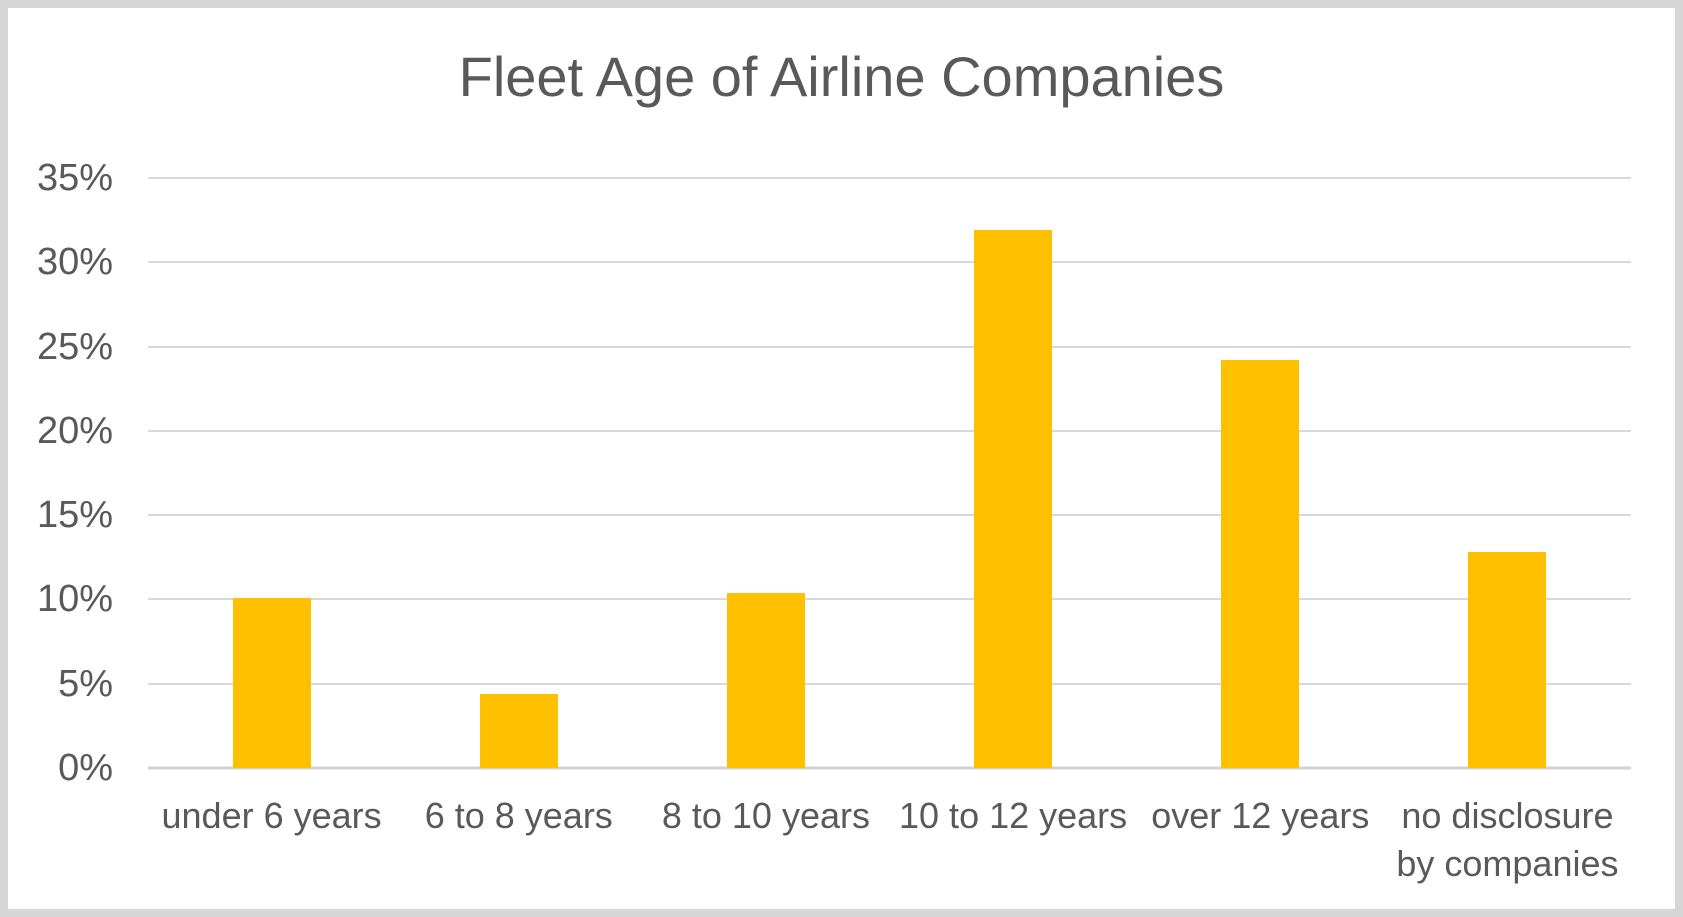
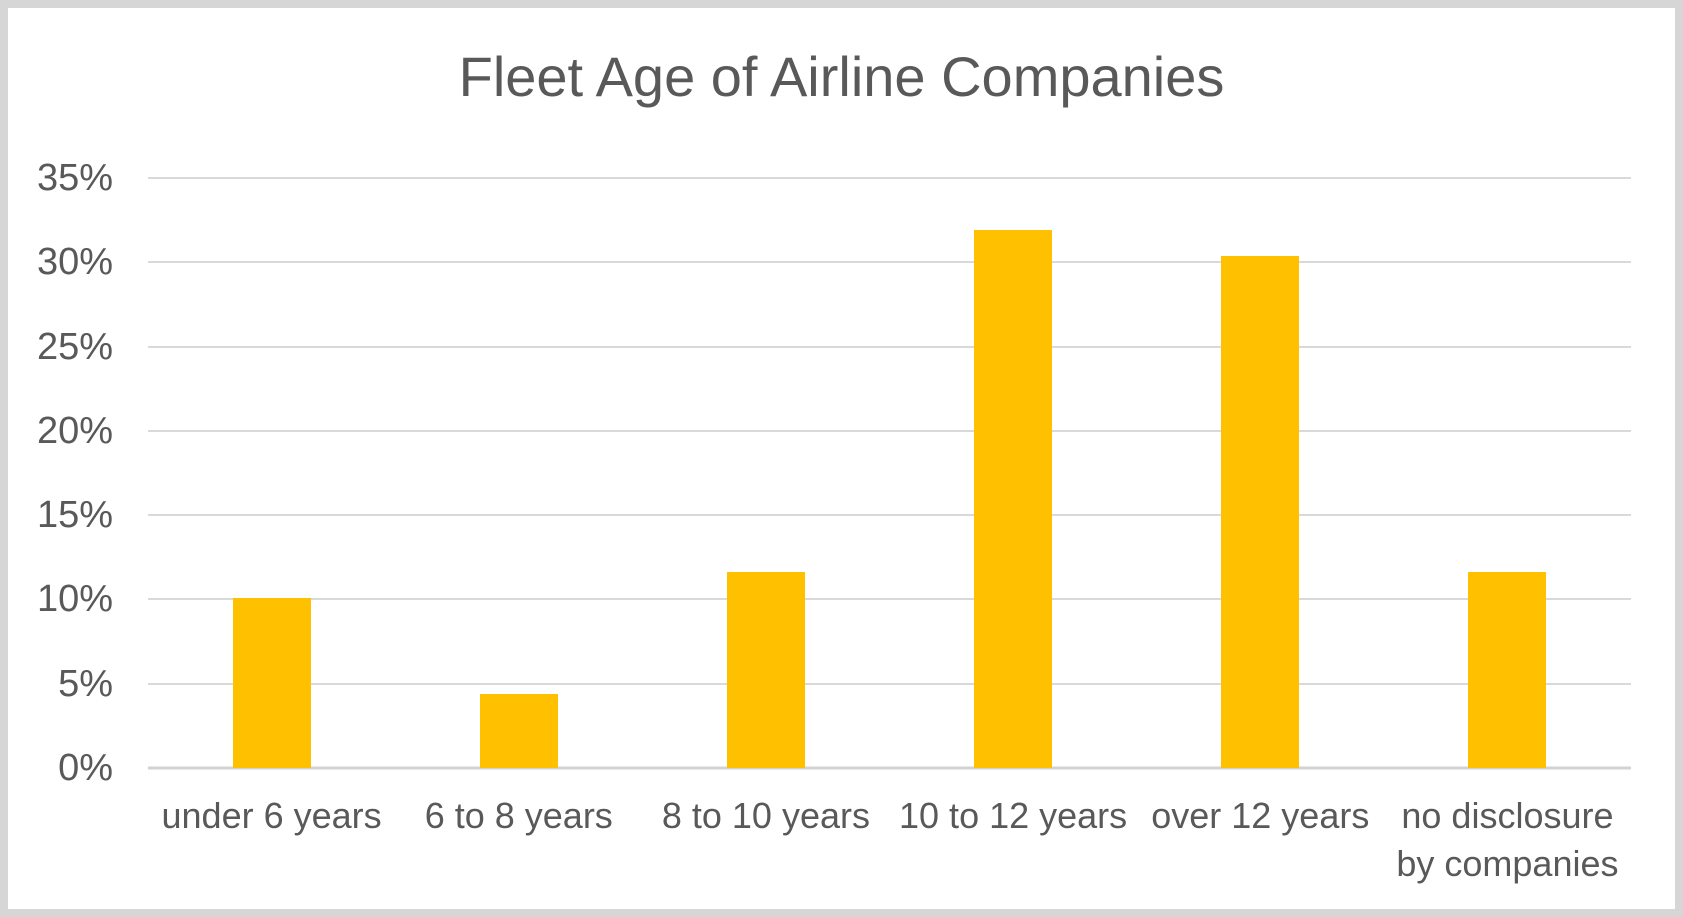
8 to 10 years: 10.4% -> 11.6%
over 12 years: 24.2% -> 30.4%
no disclosure by companies: 12.8% -> 11.6%
